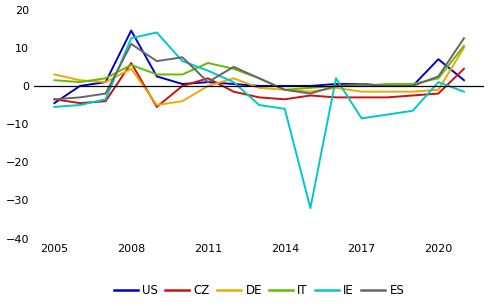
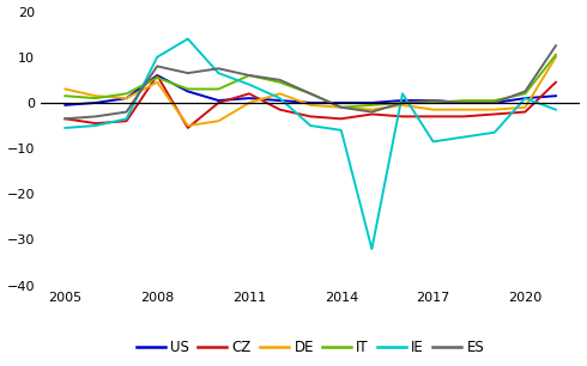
US/2005: -4.5 -> -0.5
US/2008: 14.5 -> 6.0
IE/2008: 12.5 -> 10.0
ES/2008: 11.0 -> 8.0
ES/2011: 1.0 -> 6.0
US/2020: 7.0 -> 1.0
